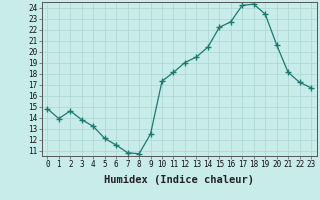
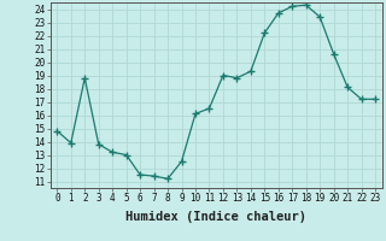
2: 14.6 -> 18.8
5: 12.1 -> 13.0
7: 10.8 -> 11.4
8: 10.7 -> 11.2
10: 17.3 -> 16.1
11: 18.1 -> 16.5
13: 19.5 -> 18.8
14: 20.4 -> 19.3
16: 22.7 -> 23.7
23: 16.7 -> 17.2
